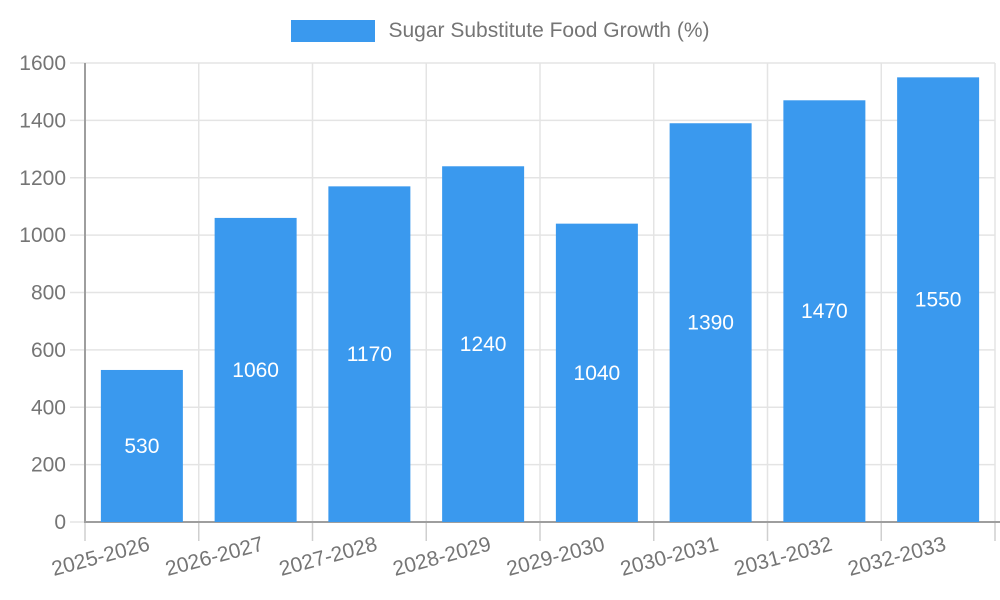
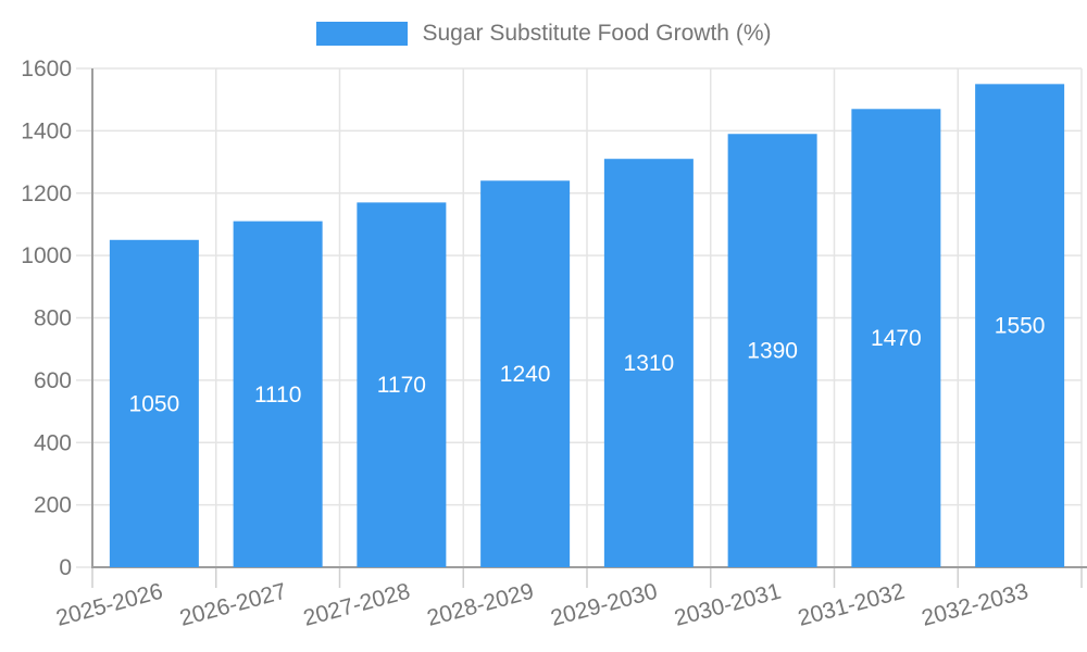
2025-2026: 530 -> 1050
2026-2027: 1060 -> 1110
2029-2030: 1040 -> 1310
